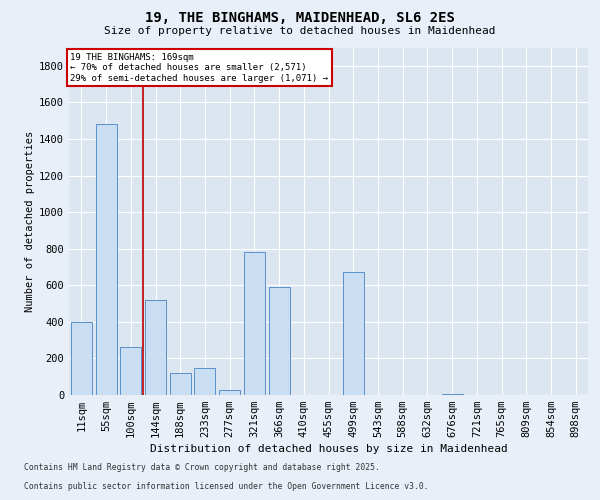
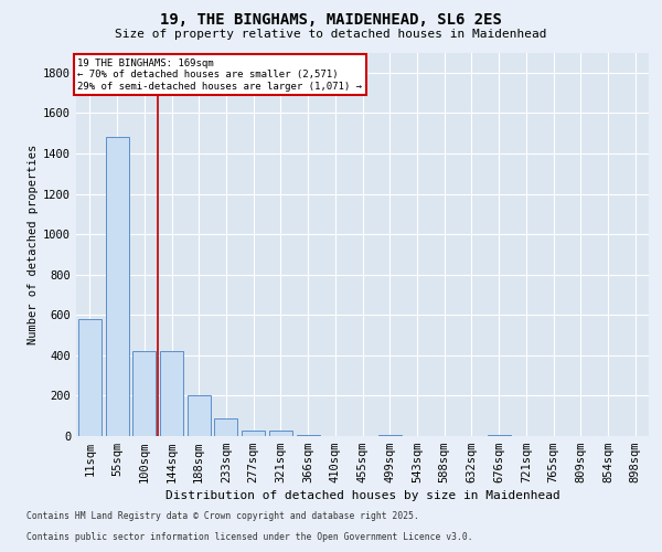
11sqm: 400 -> 580
100sqm: 260 -> 420
144sqm: 520 -> 420
188sqm: 120 -> 200
233sqm: 150 -> 90
321sqm: 780 -> 30
366sqm: 590 -> 10
499sqm: 670 -> 0
